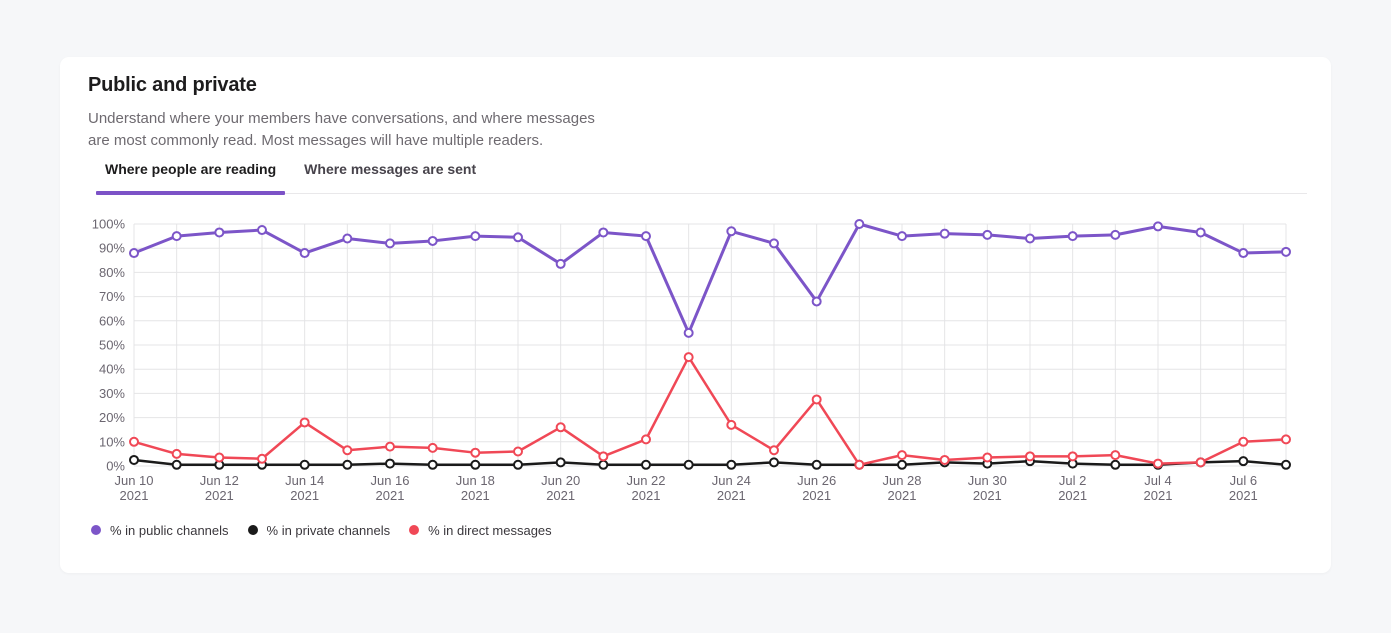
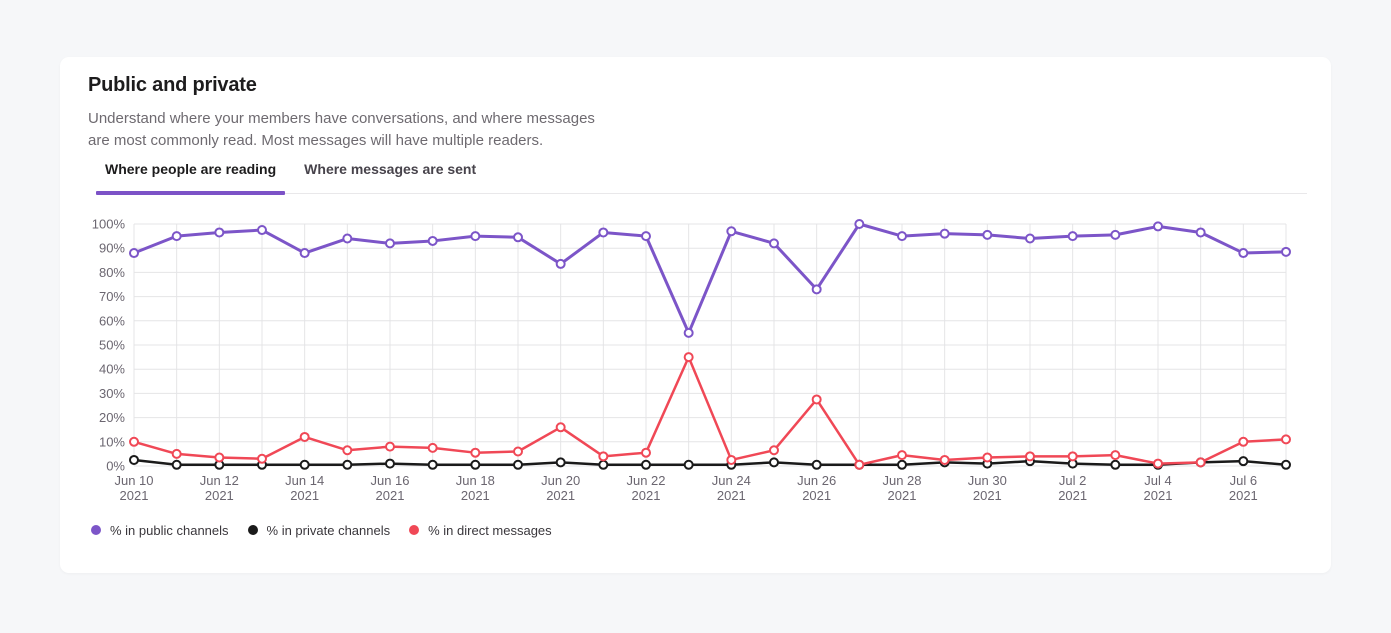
% in direct messages/Jun 14: 18% -> 12%
% in direct messages/Jun 22: 11% -> 6%
% in direct messages/Jun 24: 17% -> 2%
% in public channels/Jun 26: 68% -> 73%
